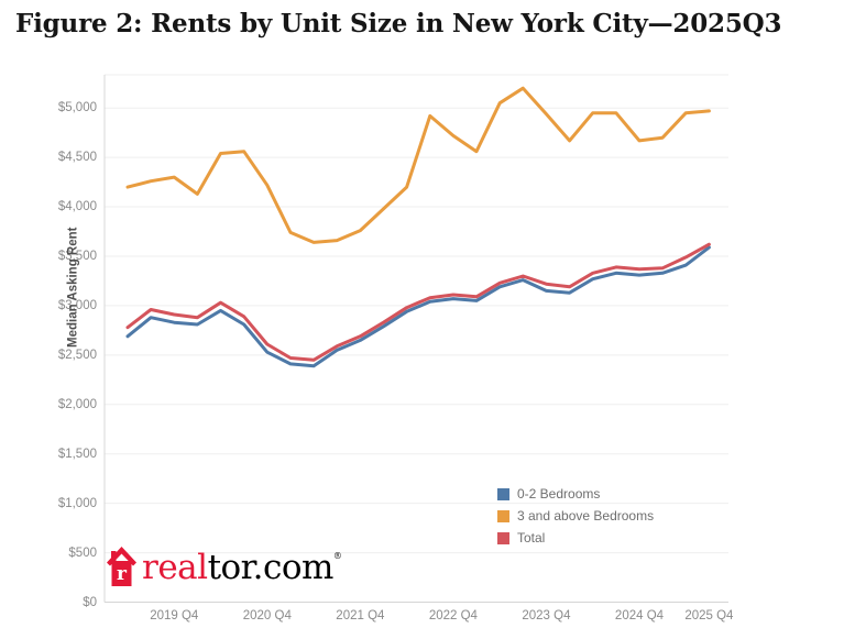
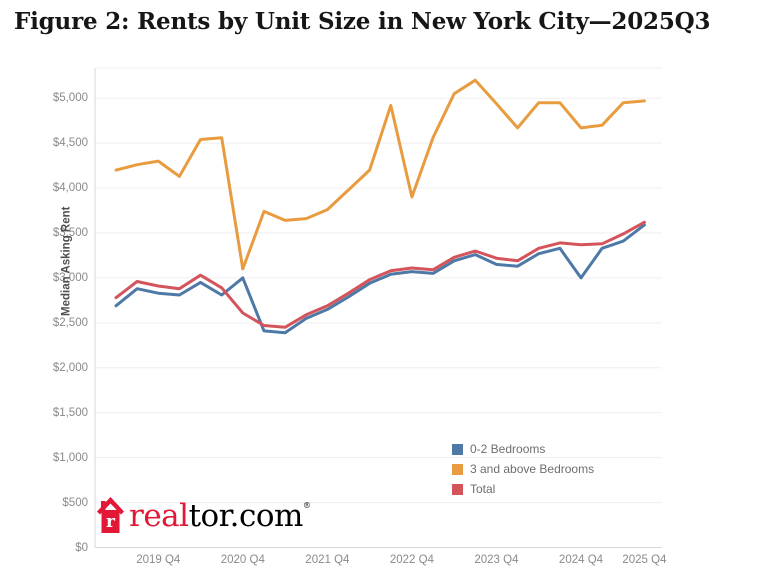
0-2 Bedrooms/2020 Q4: $2500 -> $3000
3 and above Bedrooms/2020 Q4: $4200 -> $3100
3 and above Bedrooms/2022 Q4: $4700 -> $3900
0-2 Bedrooms/2024 Q4: $3300 -> $3000
